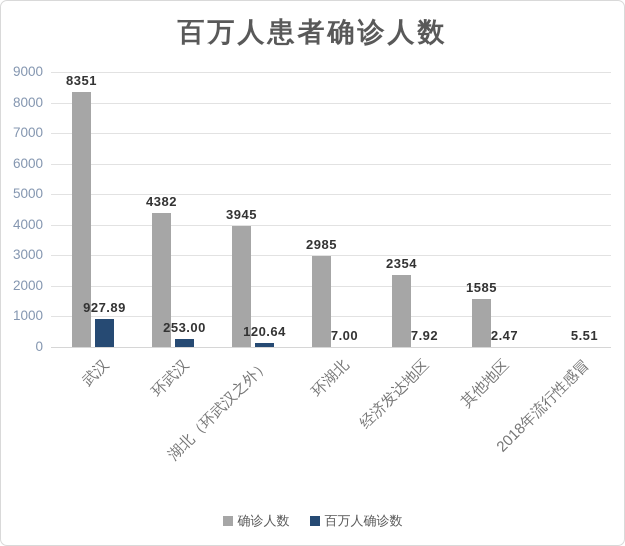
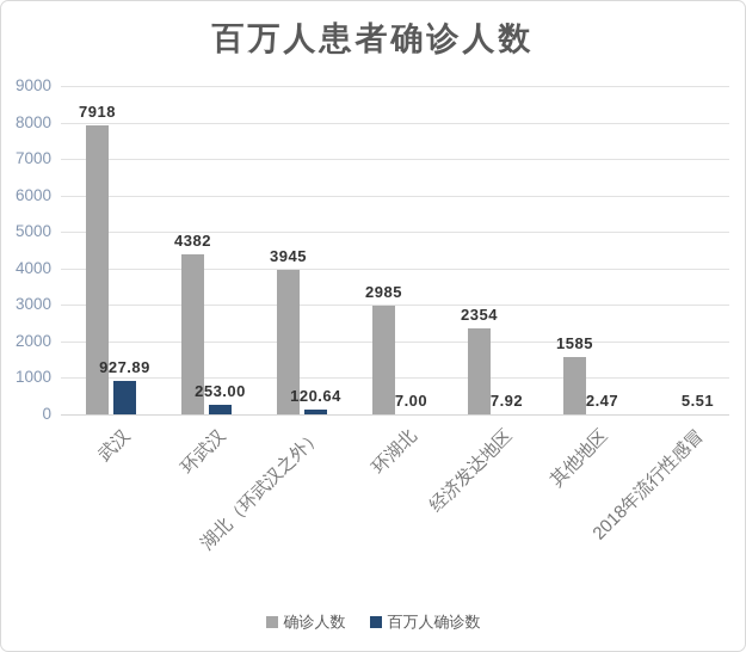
确诊人数/武汉: 8351 -> 7918
